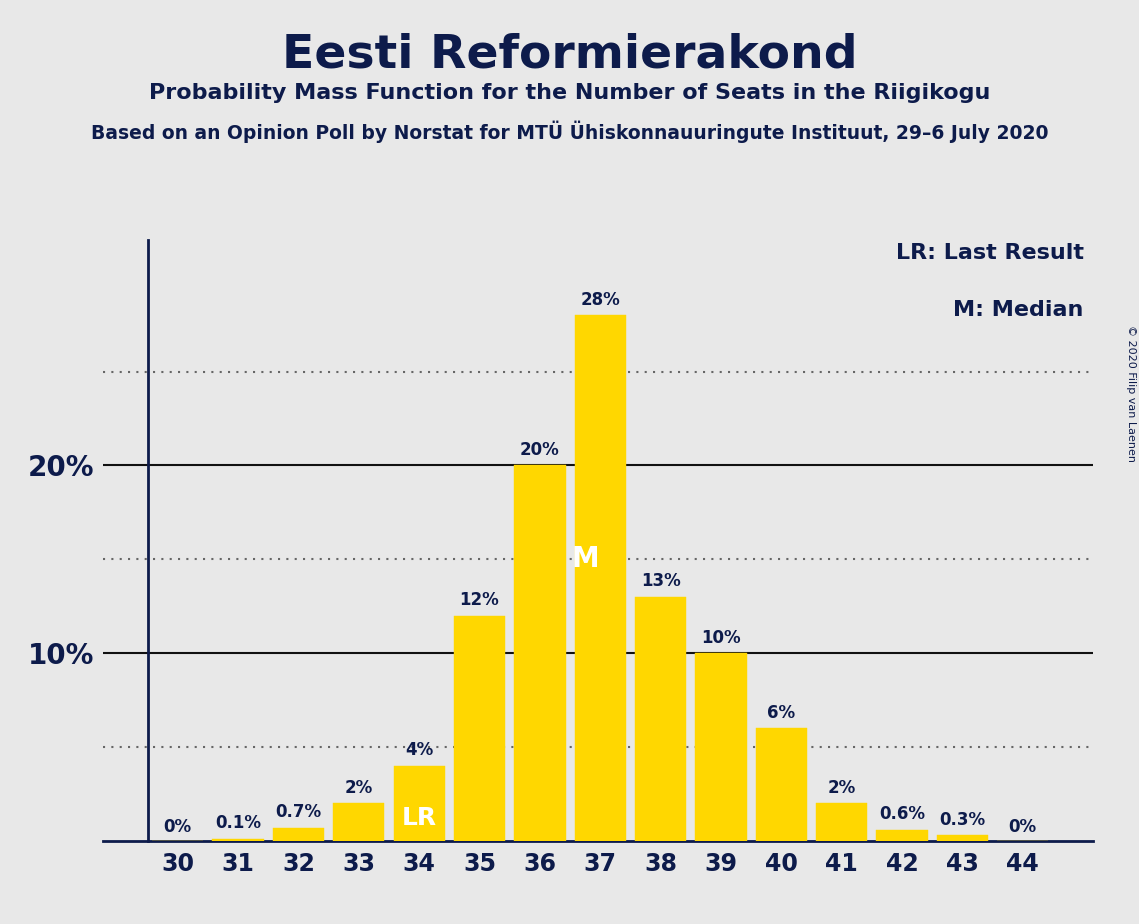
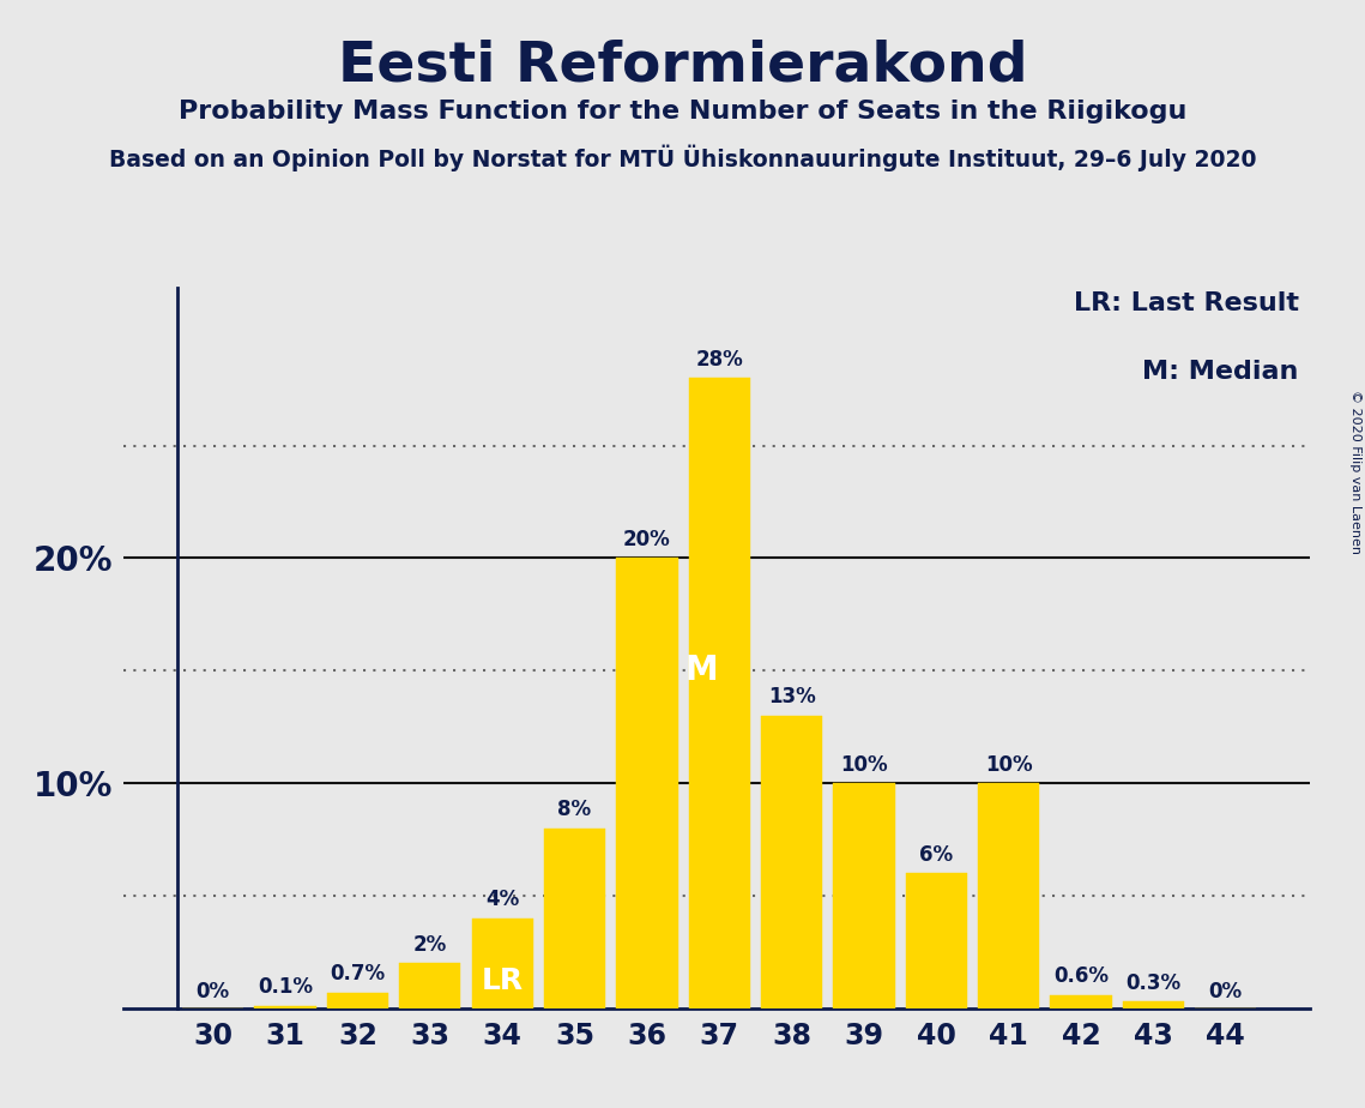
35: 12% -> 8%
41: 2% -> 10%
